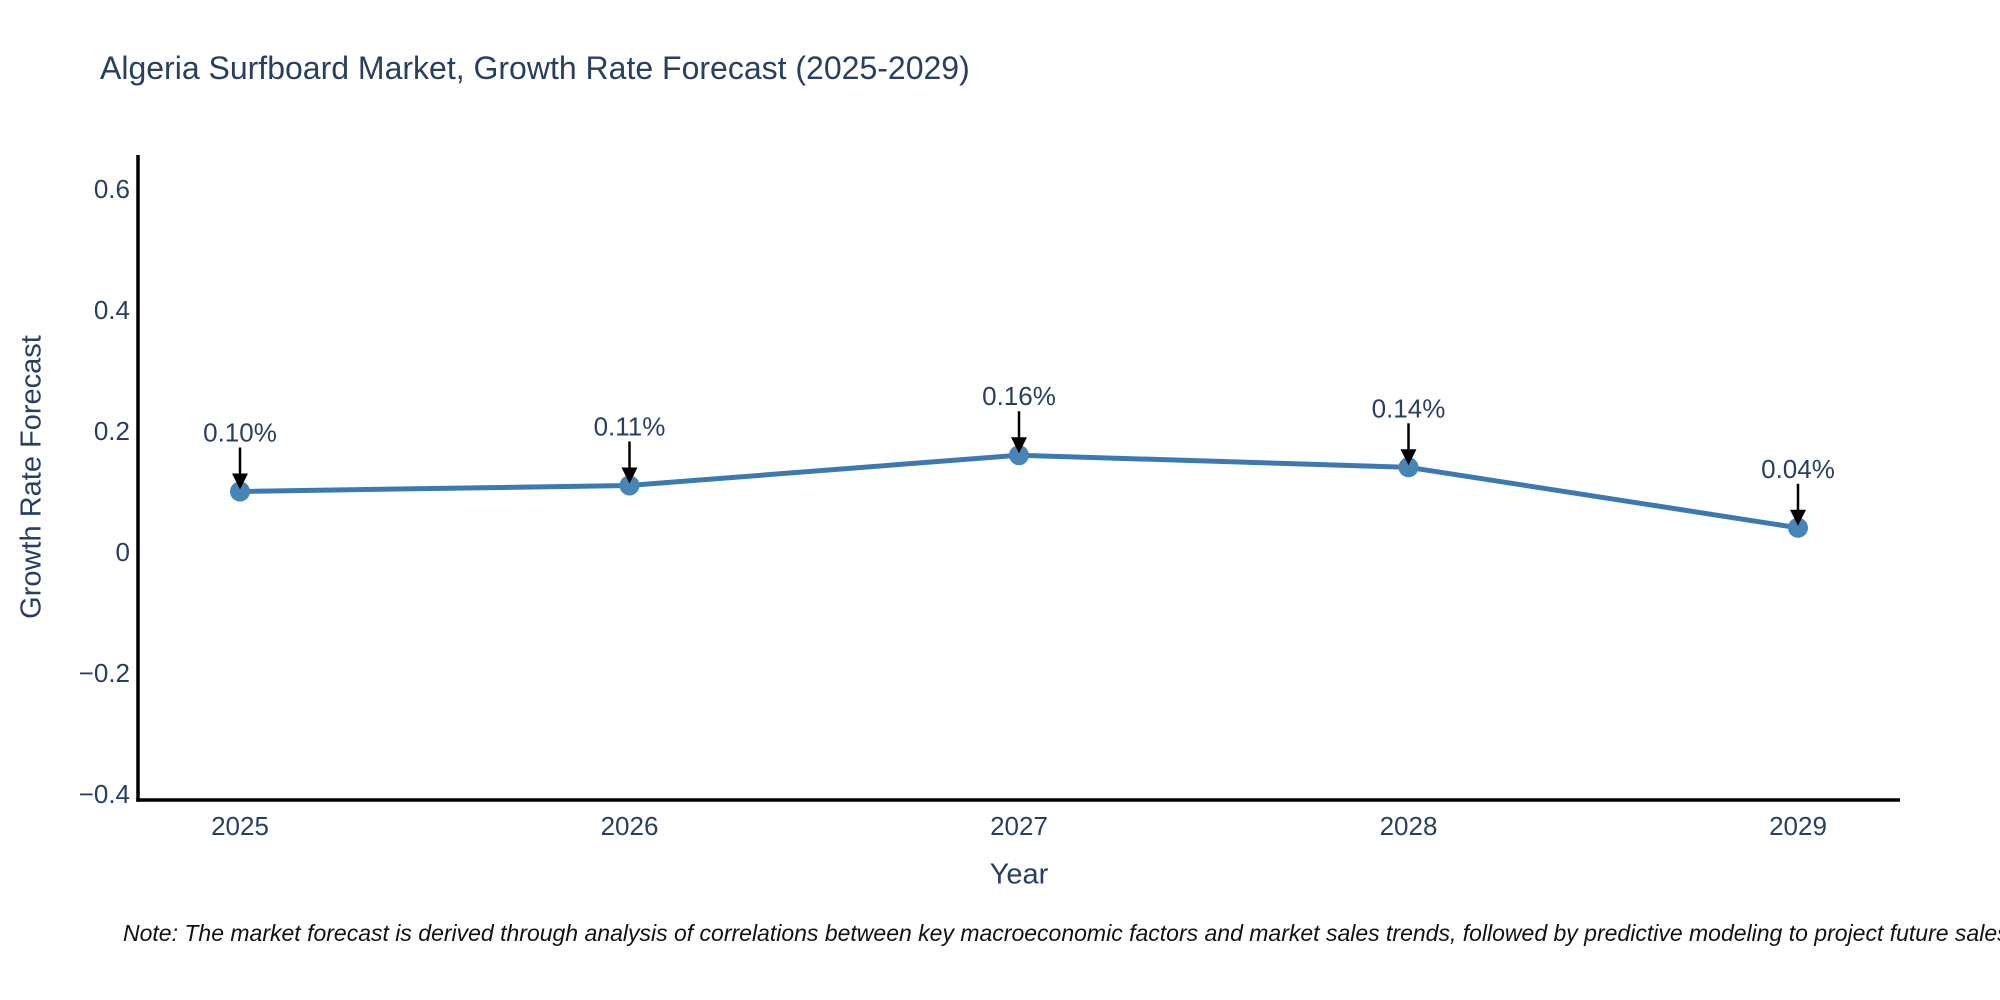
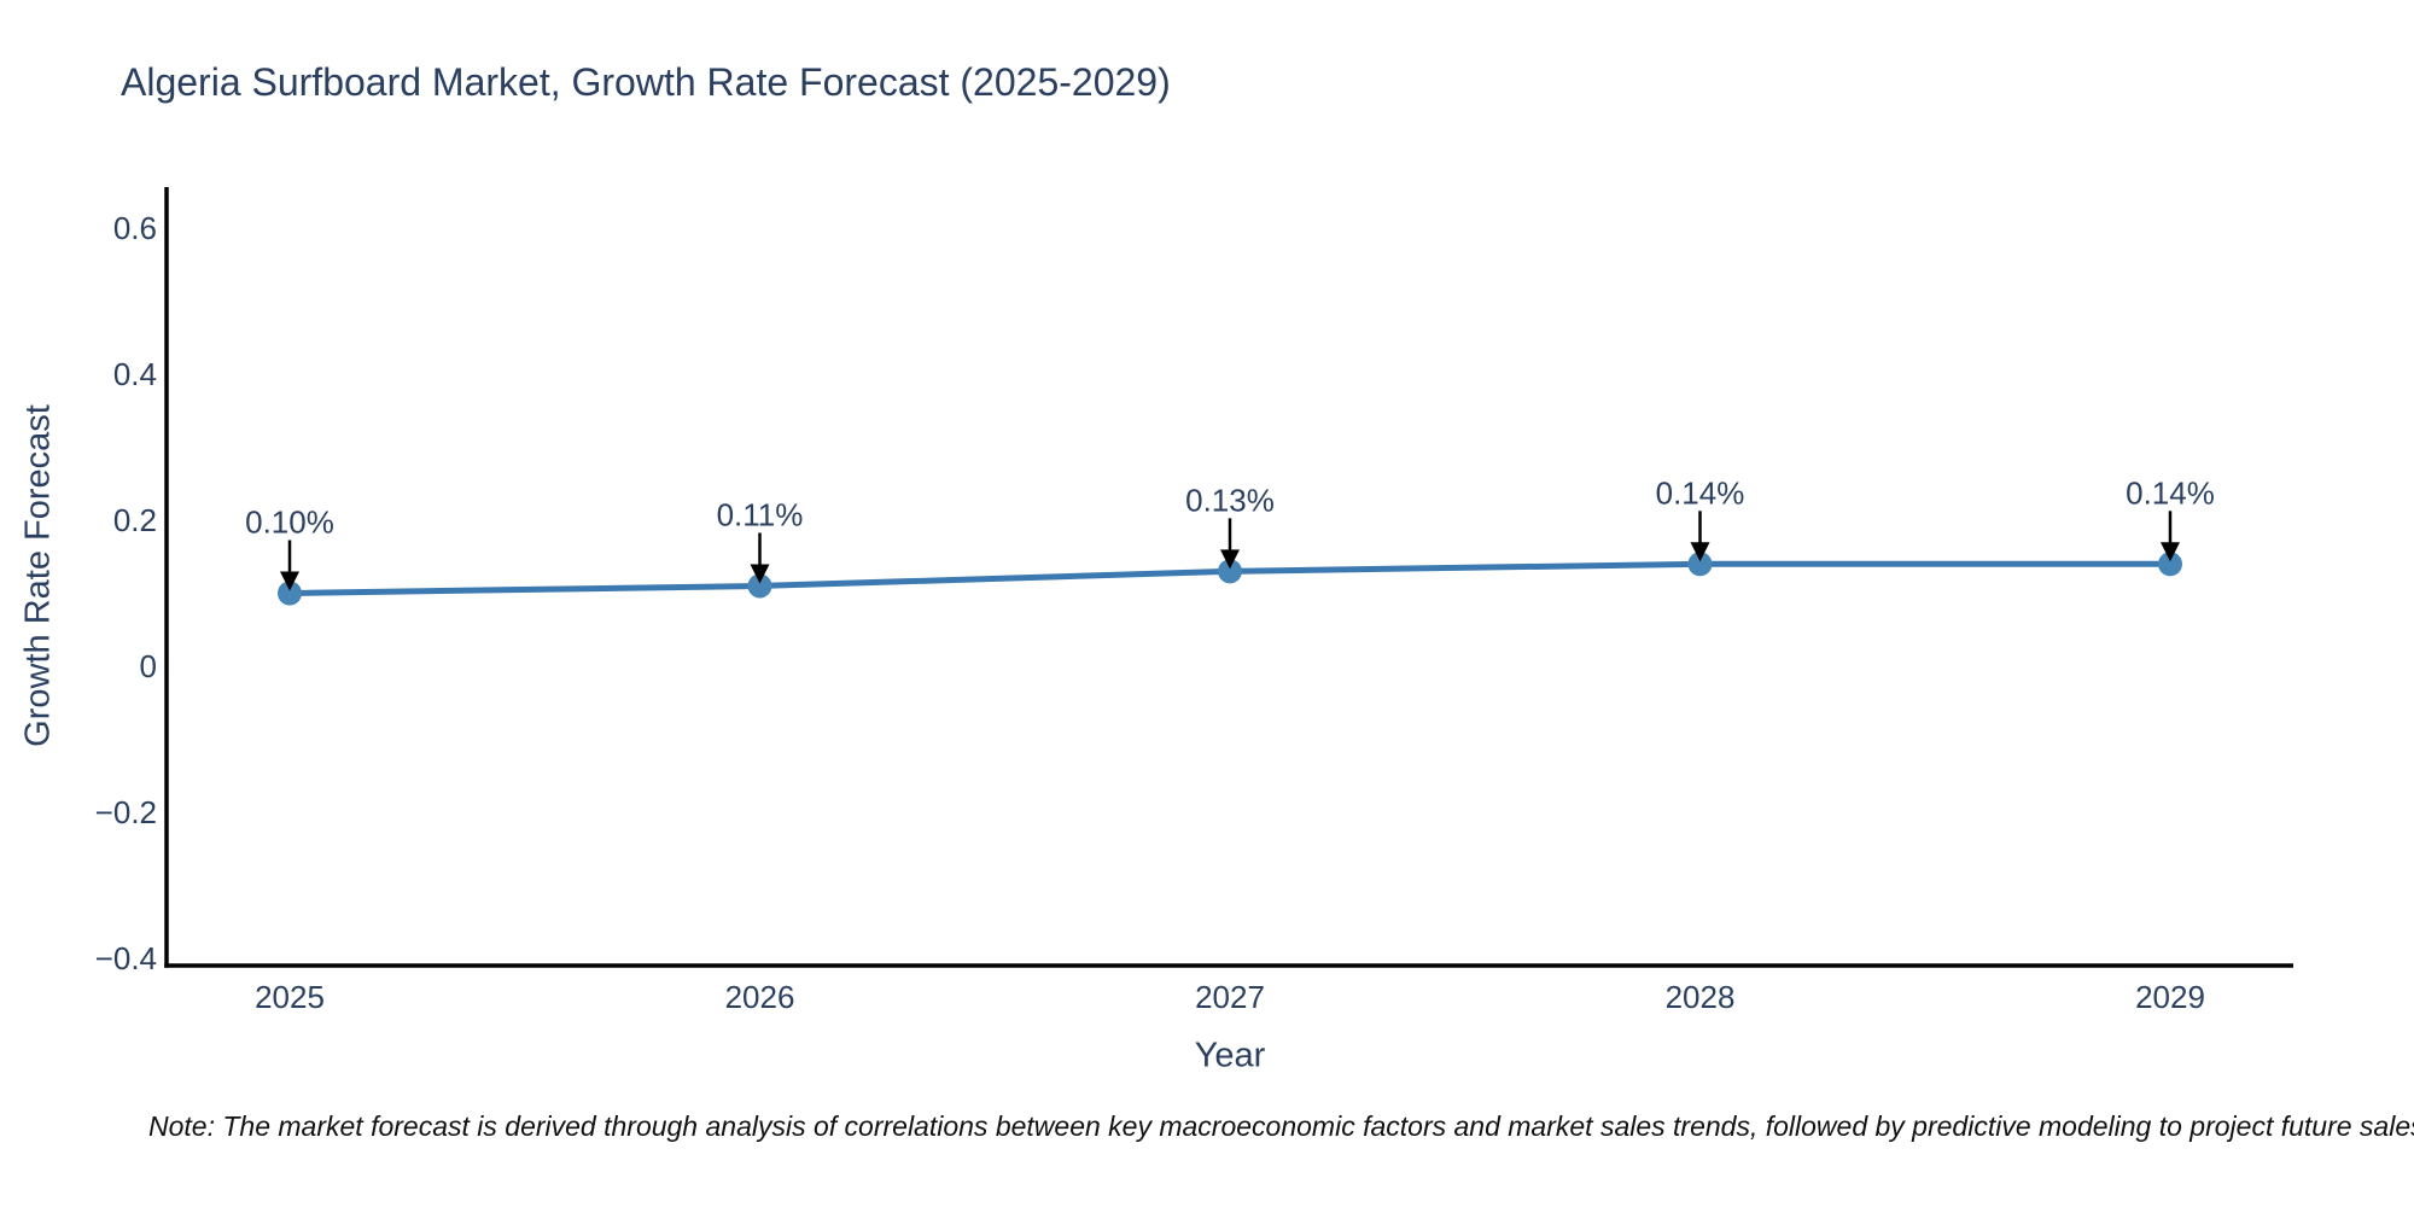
2027: 0.16% -> 0.13%
2029: 0.04% -> 0.14%
